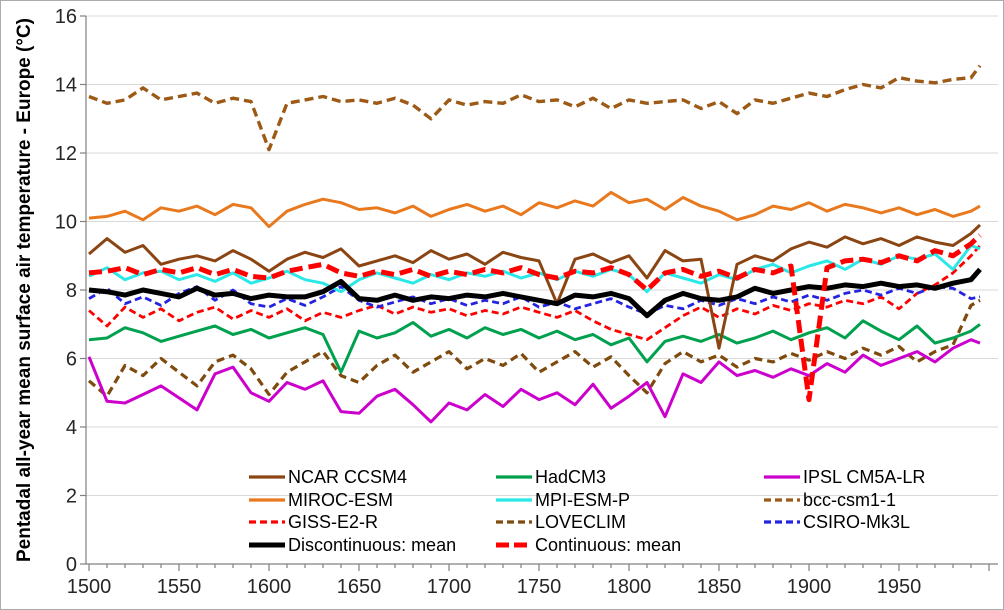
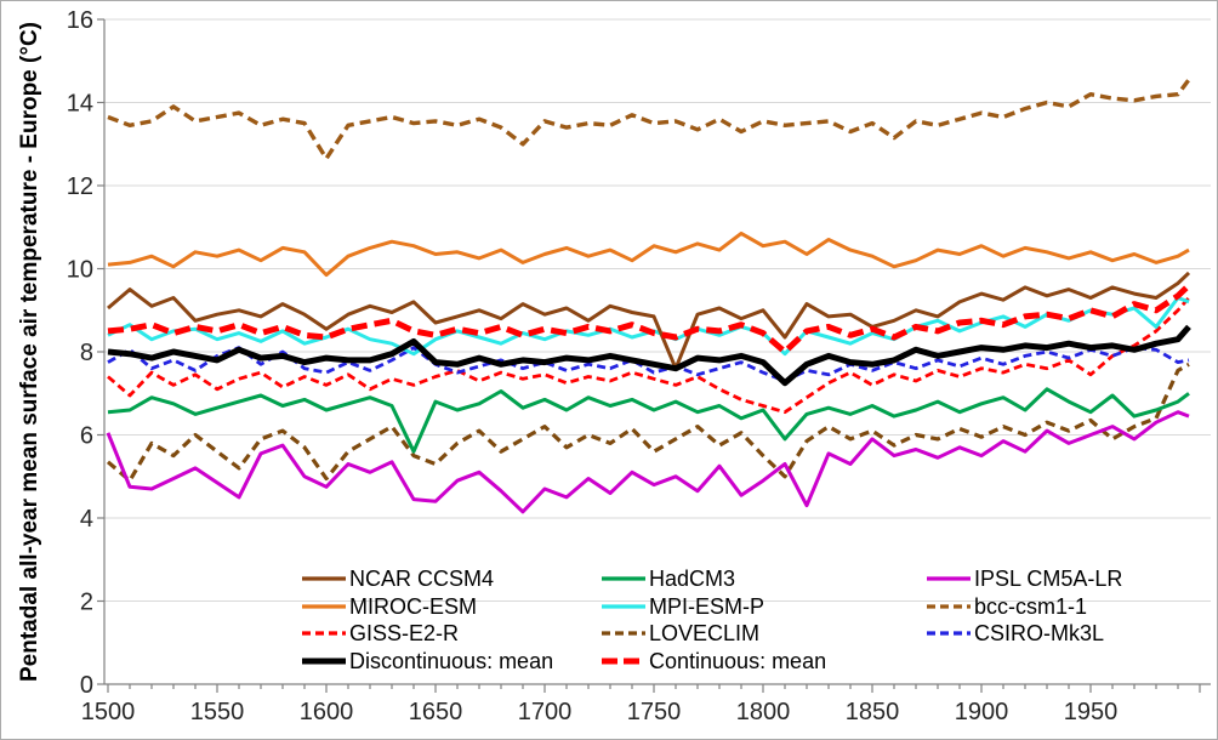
bcc-csm1-1/1600: 12.1 -> 12.7
NCAR CCSM4/1850: 6.3 -> 8.6
Continuous: mean/1900: 4.8 -> 8.8
